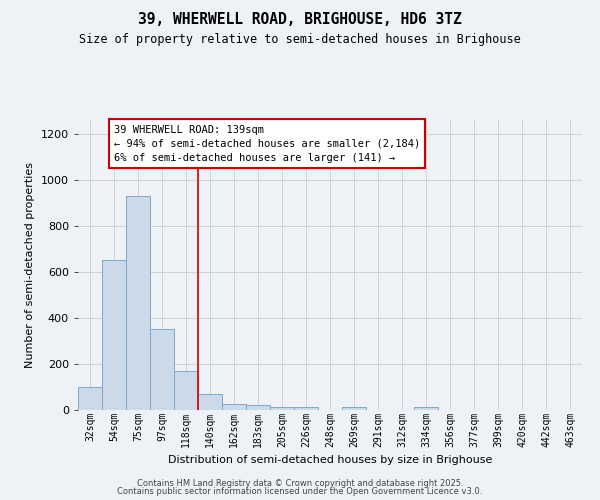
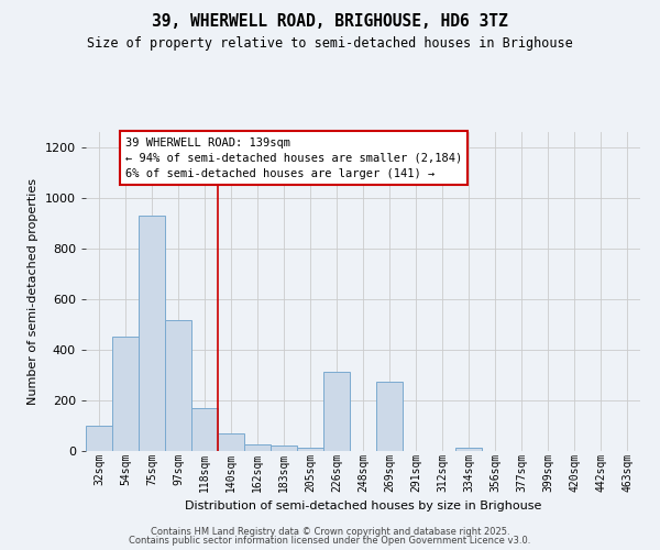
54sqm: 650 -> 450
97sqm: 350 -> 515
226sqm: 15 -> 315
269sqm: 15 -> 275
